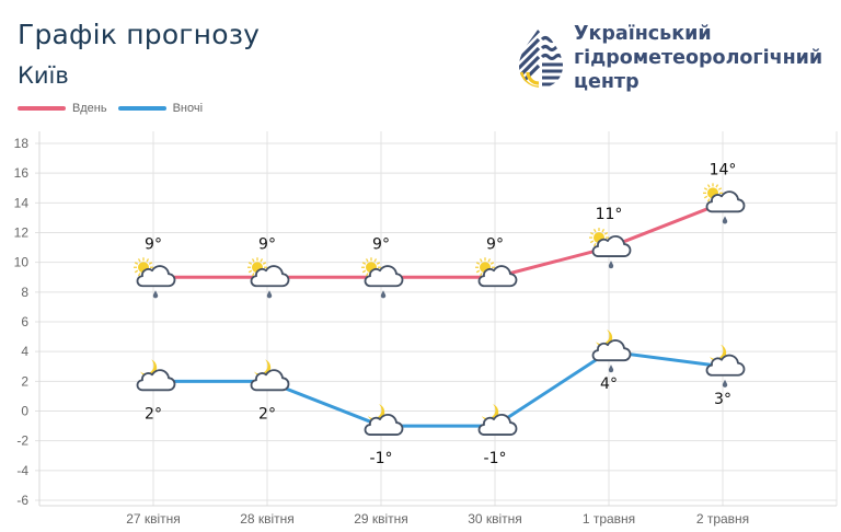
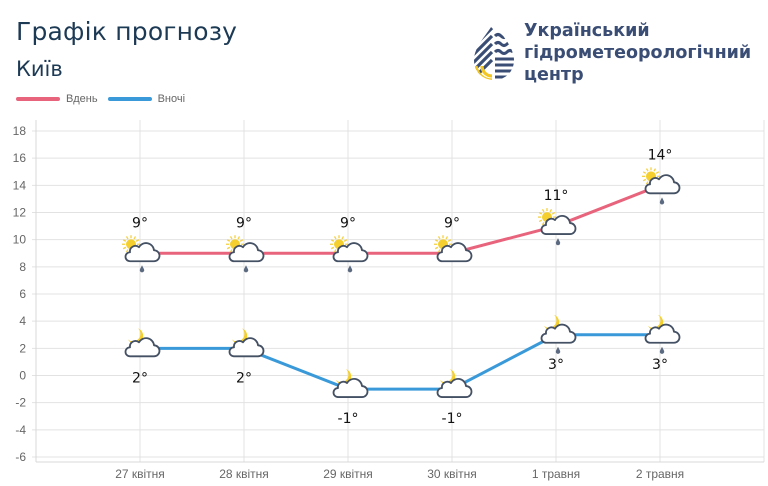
Вночі/1 травня: 4° -> 3°
